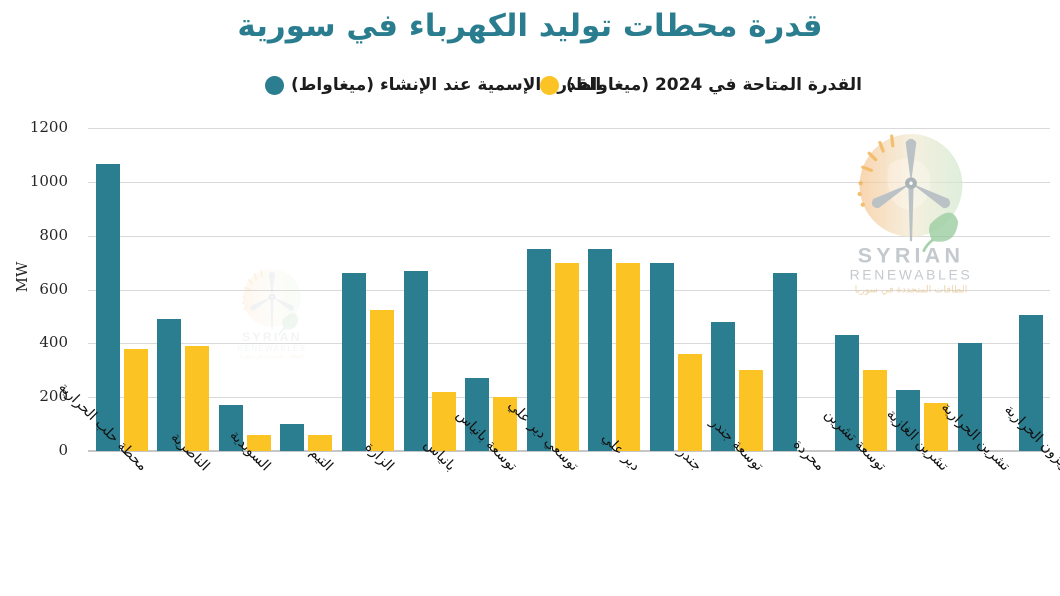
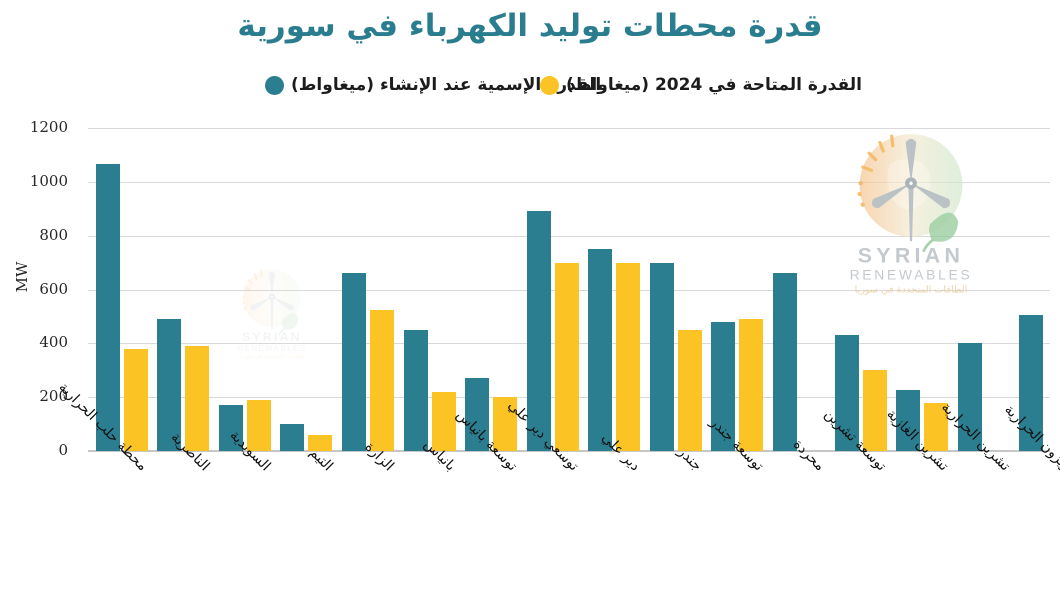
القدرة المتاحة في 2024 (ميغاواط)/السويدية: 60 -> 190
القدرة الإسمية عند الإنشاء (ميغاواط)/بانياس: 670 -> 450
القدرة الإسمية عند الإنشاء (ميغاواط)/توسعي دير علي: 750 -> 890
القدرة المتاحة في 2024 (ميغاواط)/جندر: 360 -> 450
القدرة المتاحة في 2024 (ميغاواط)/توسعة جندر: 300 -> 490
